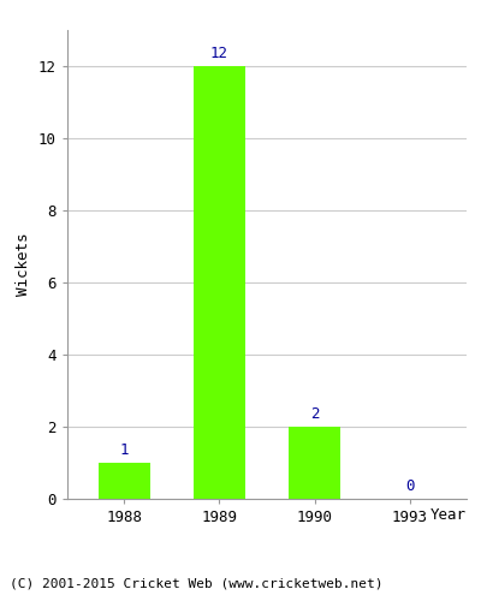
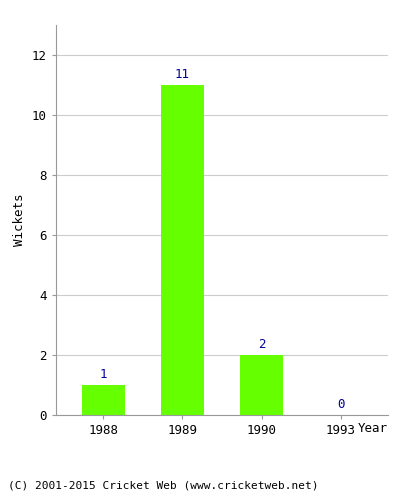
1989: 12 -> 11
